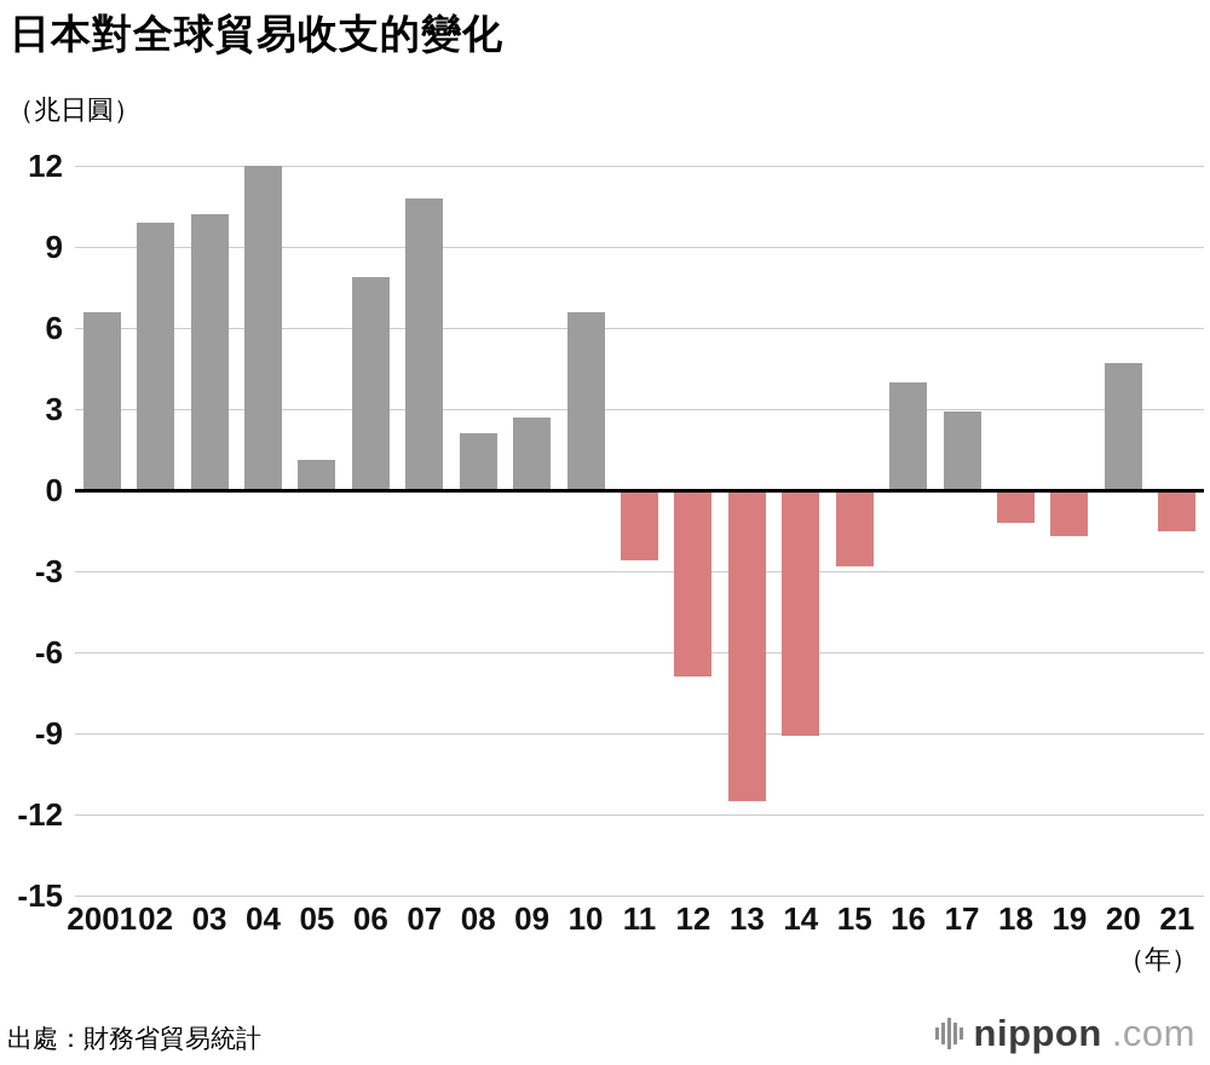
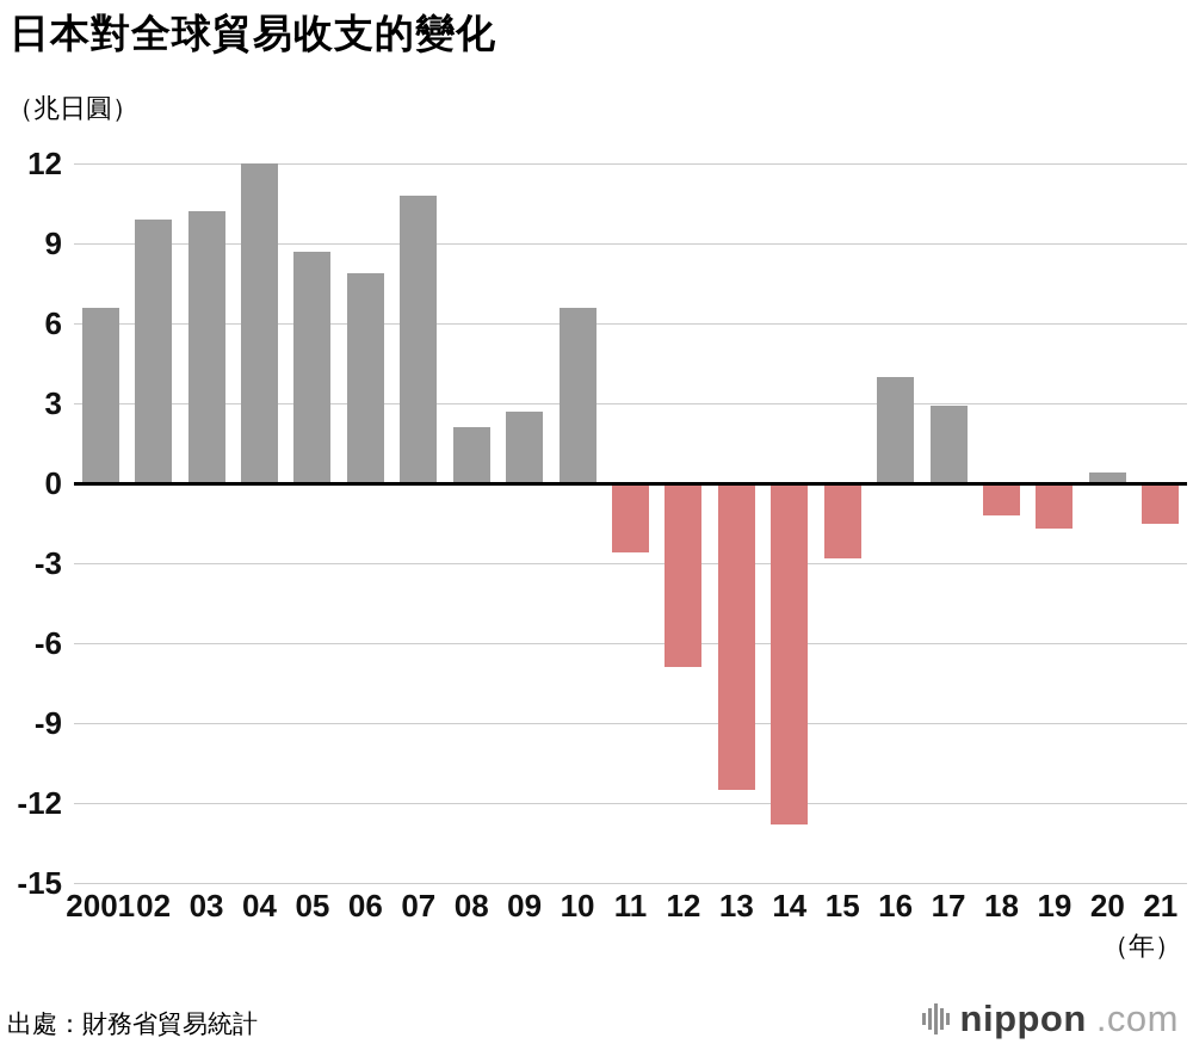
05: 1.1 -> 8.7
14: -9.1 -> -12.8
20: 4.7 -> 0.4
